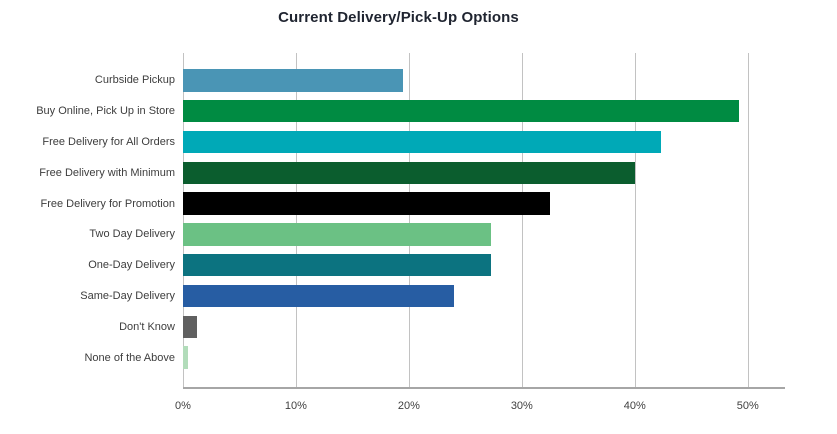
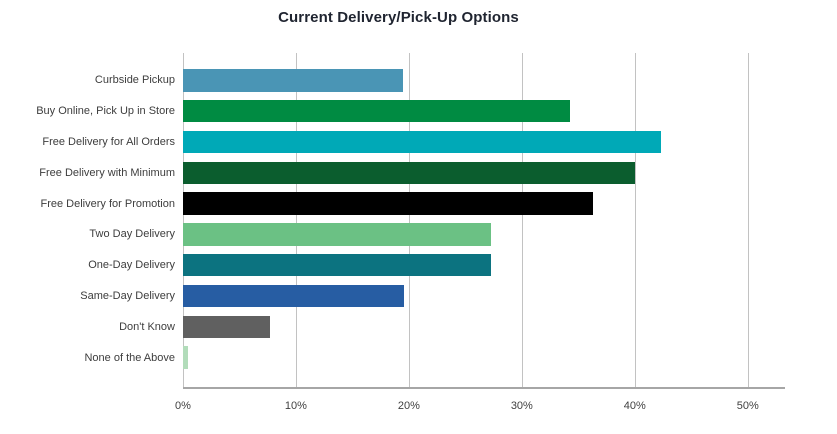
Buy Online, Pick Up in Store: 49.2% -> 34.3%
Free Delivery for Promotion: 32.5% -> 36.3%
Same-Day Delivery: 24.0% -> 19.6%
Don't Know: 1.2% -> 7.7%
